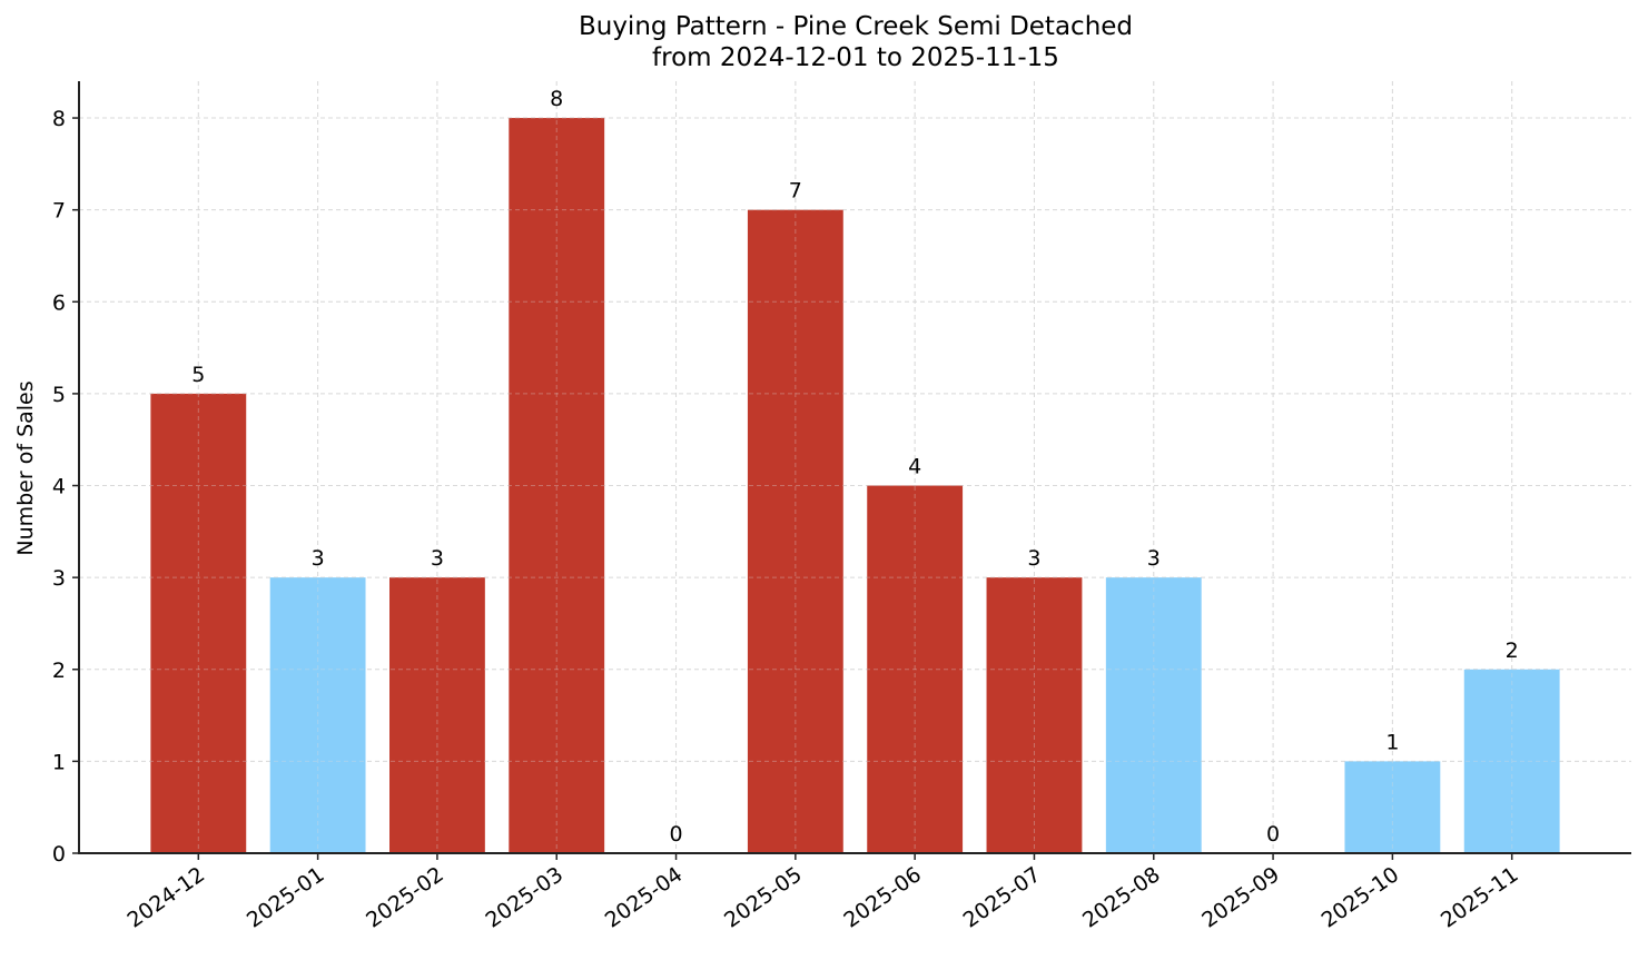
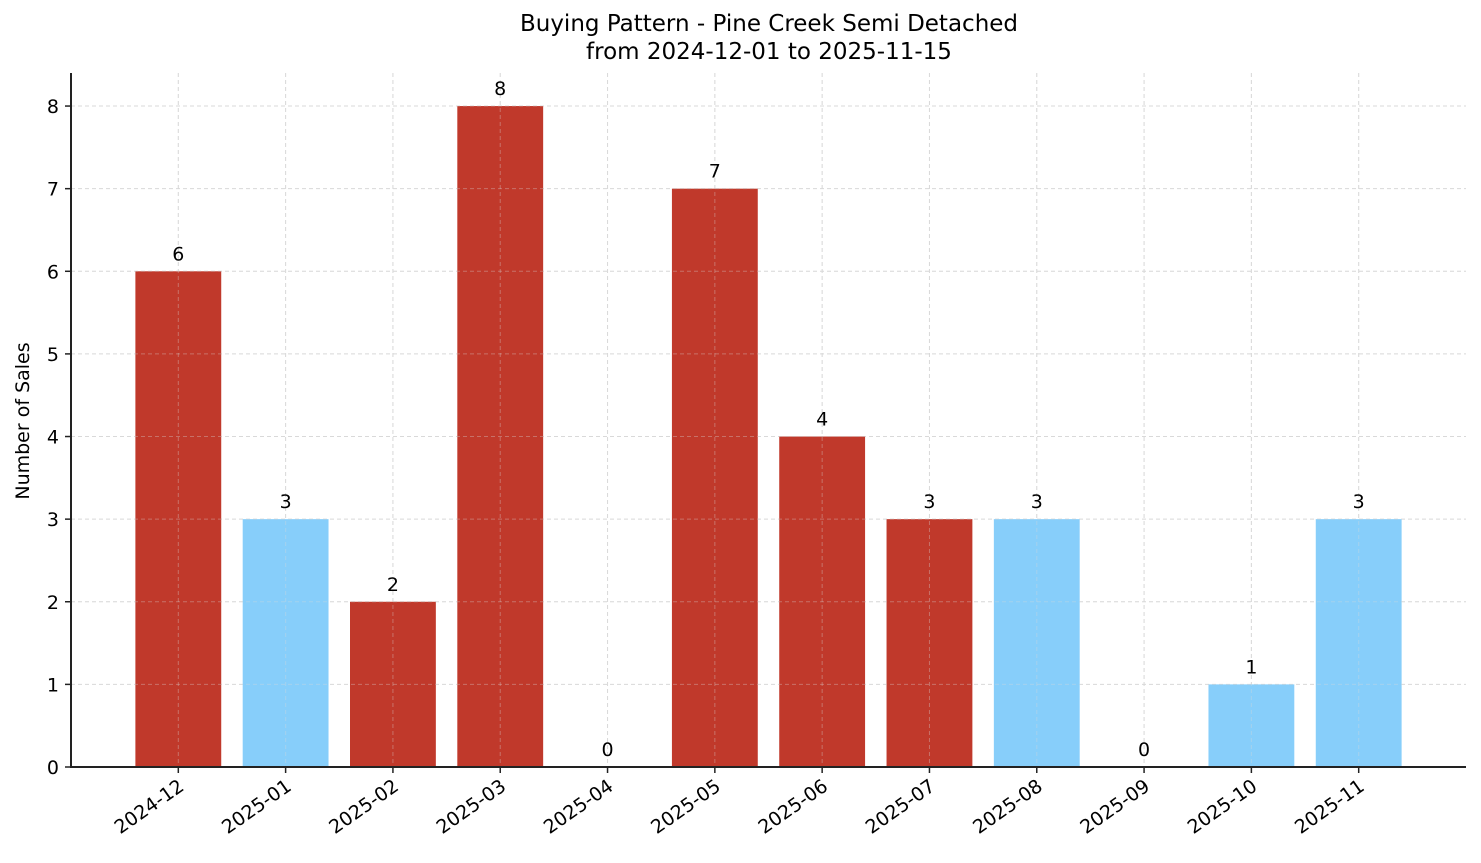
2024-12: 5 -> 6
2025-02: 3 -> 2
2025-11: 2 -> 3
